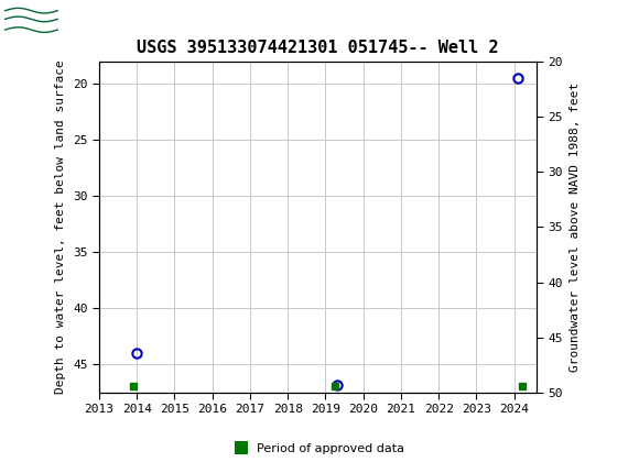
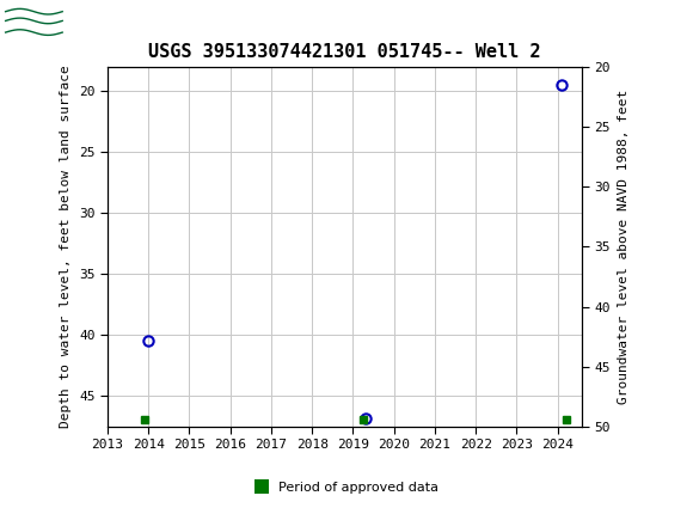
USGS 395133074421301 051745-- Well 2/2014: 44.0 -> 40.5
